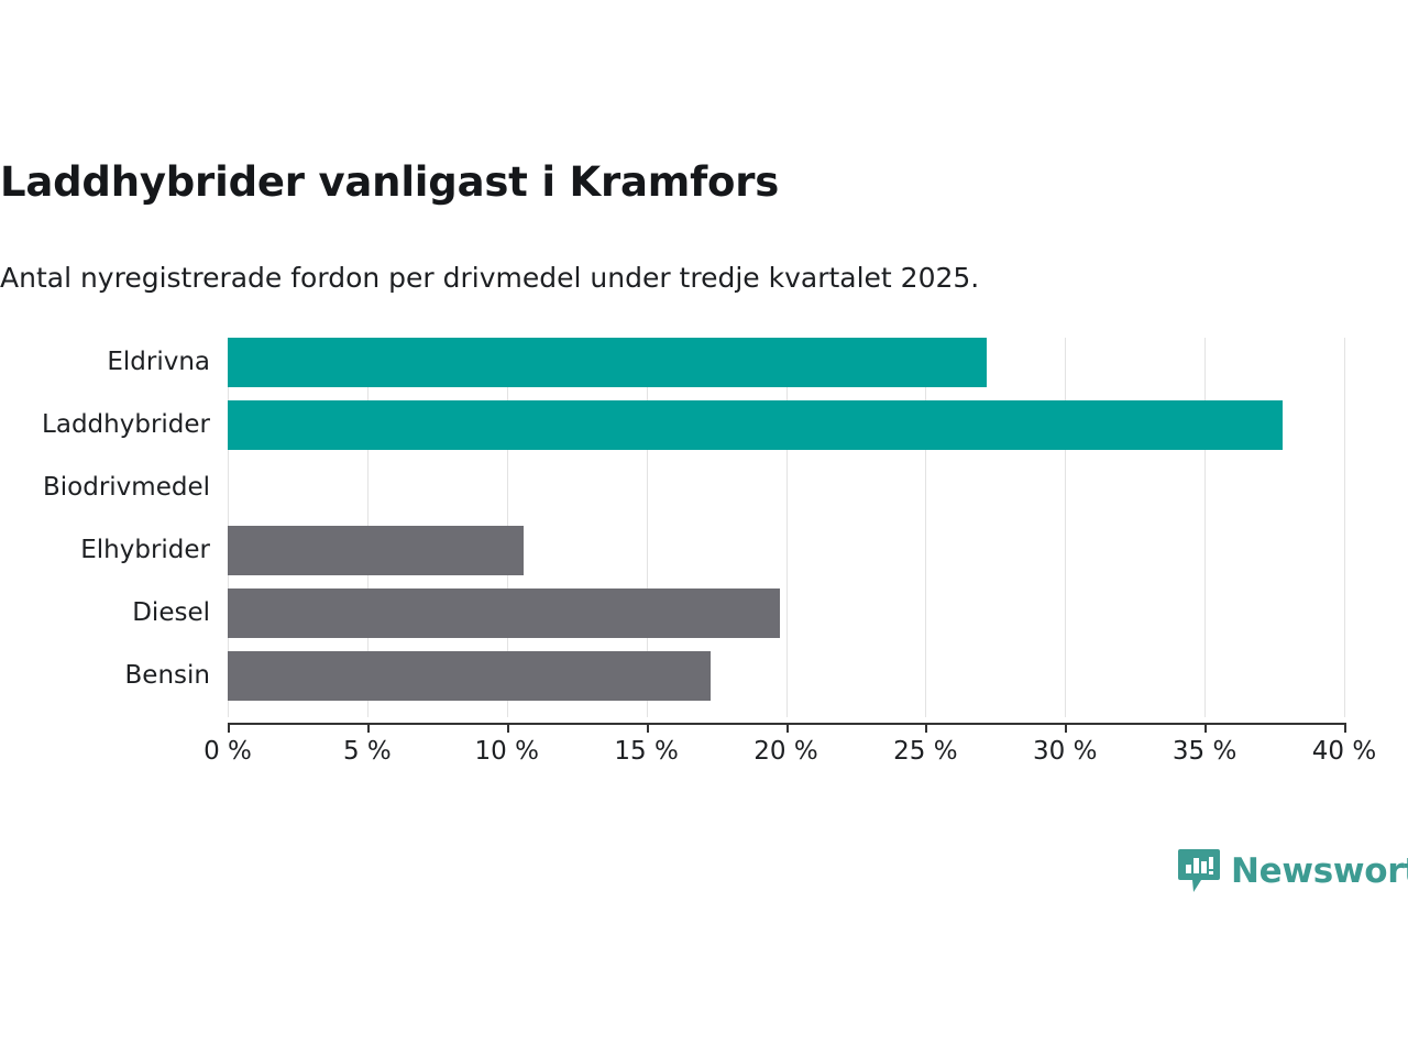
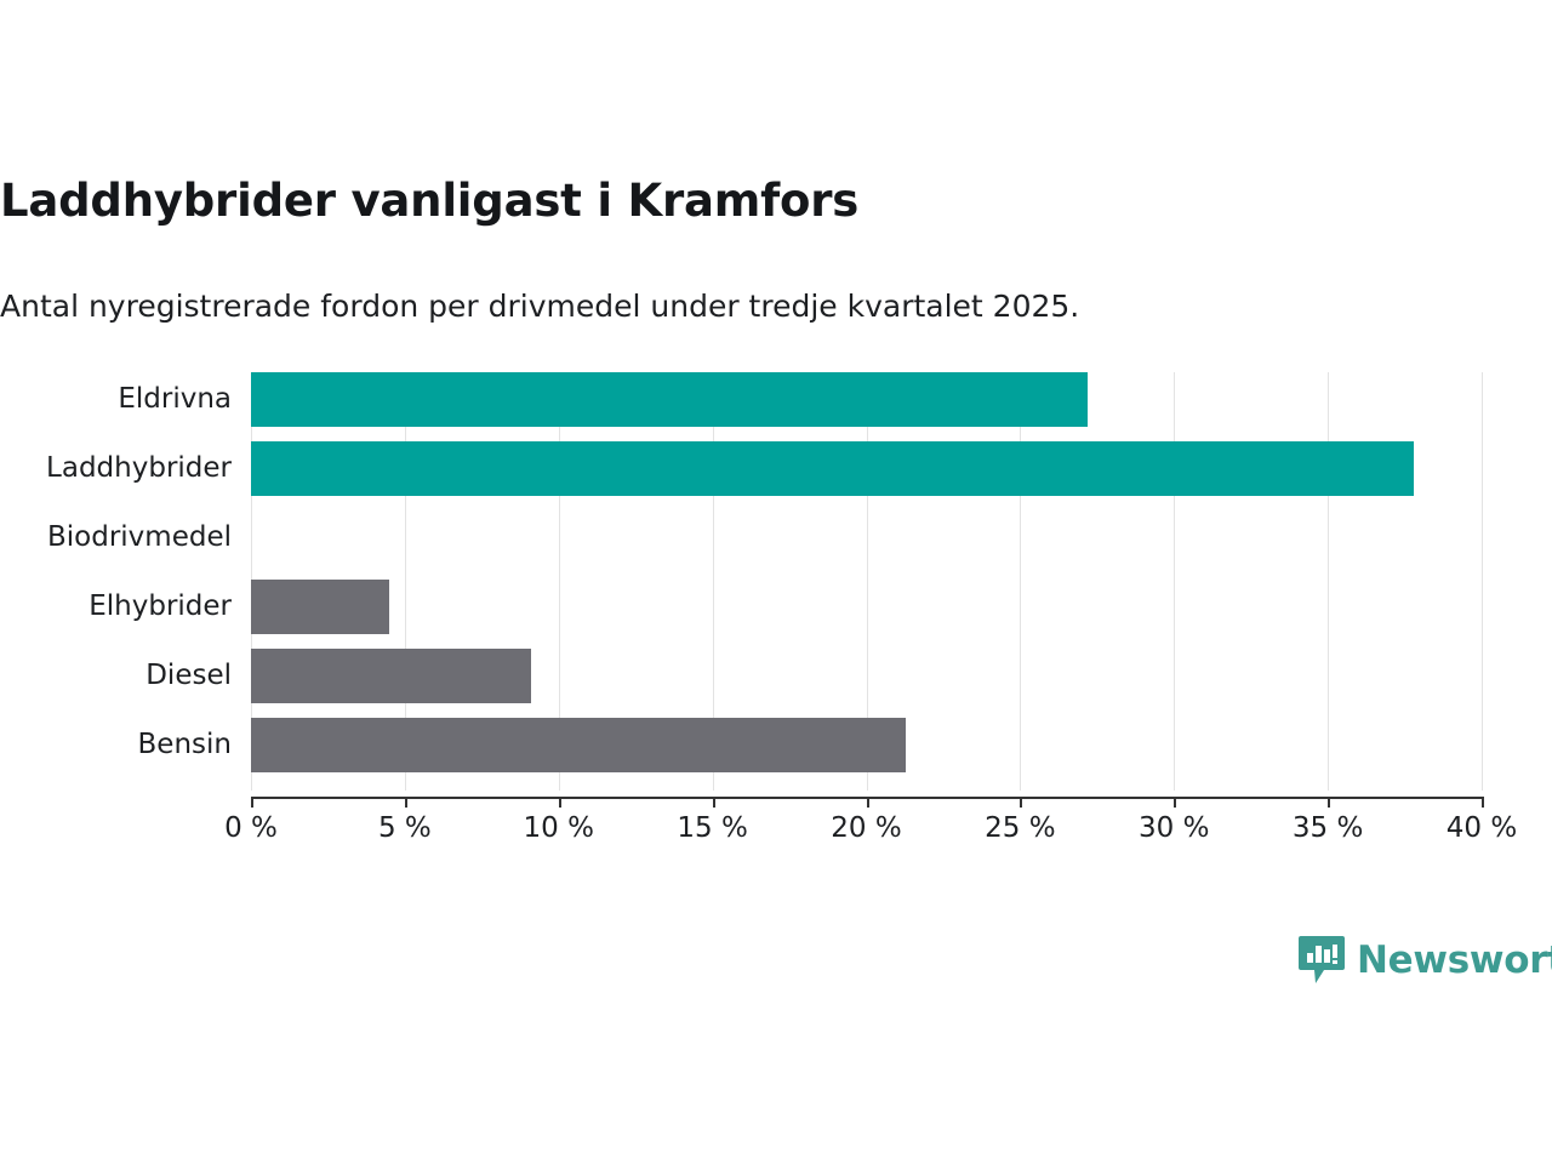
Elhybrider: 10.6% -> 4.5%
Diesel: 19.8% -> 9.1%
Bensin: 17.3% -> 21.3%
